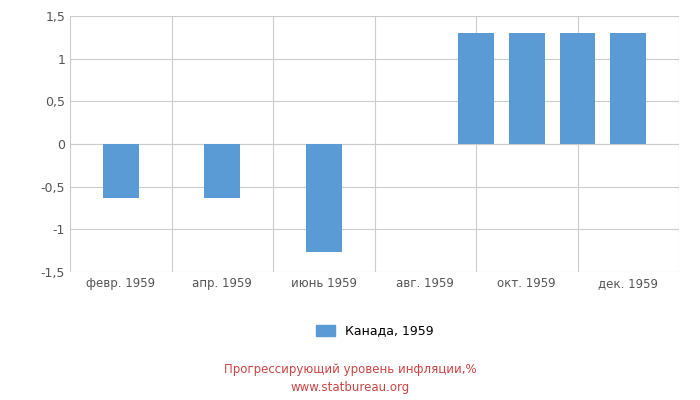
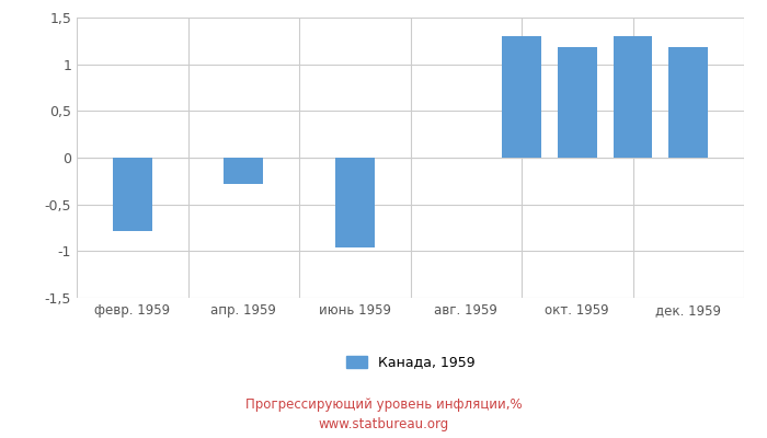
февр. 1959: -0,63 -> -0,78
апр. 1959: -0,63 -> -0,28
июнь 1959: -1,26 -> -0,96
окт. 1959: 1,30 -> 1,18
дек. 1959: 1,30 -> 1,18
